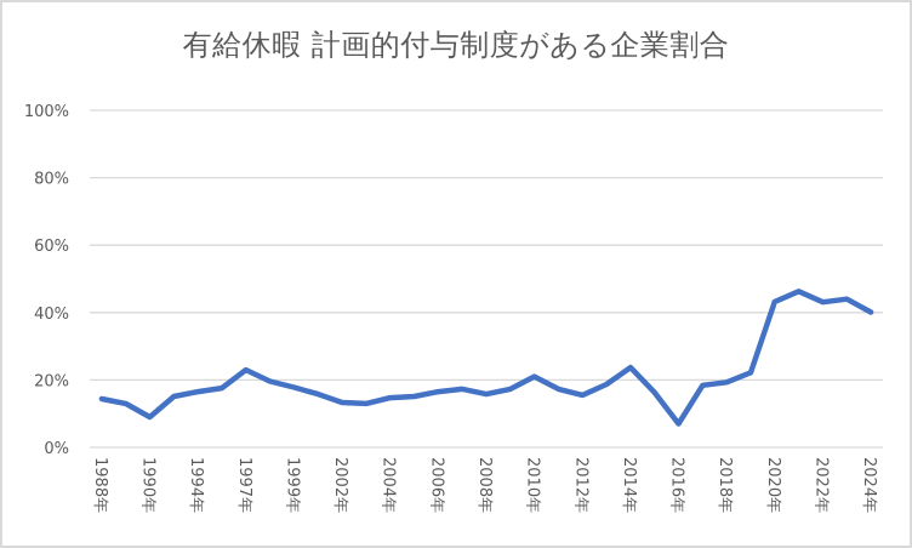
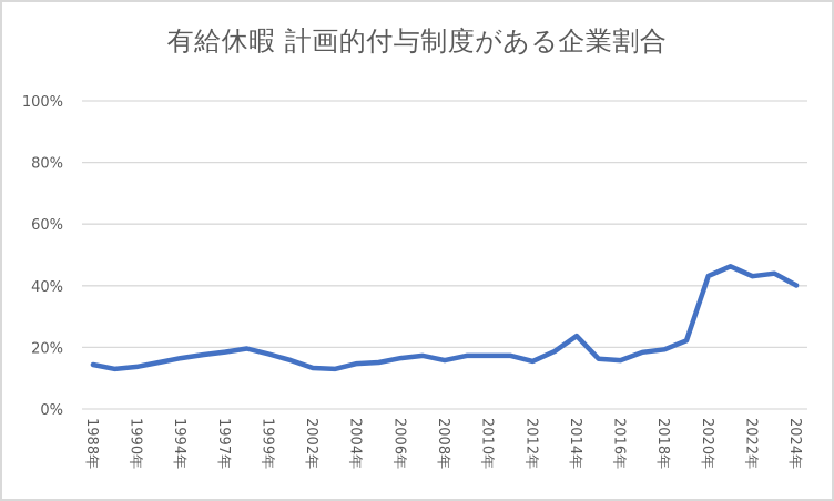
1990年: 9% -> 14%
1997年: 23% -> 18%
2010年: 21% -> 17%
2016年: 7% -> 16%
